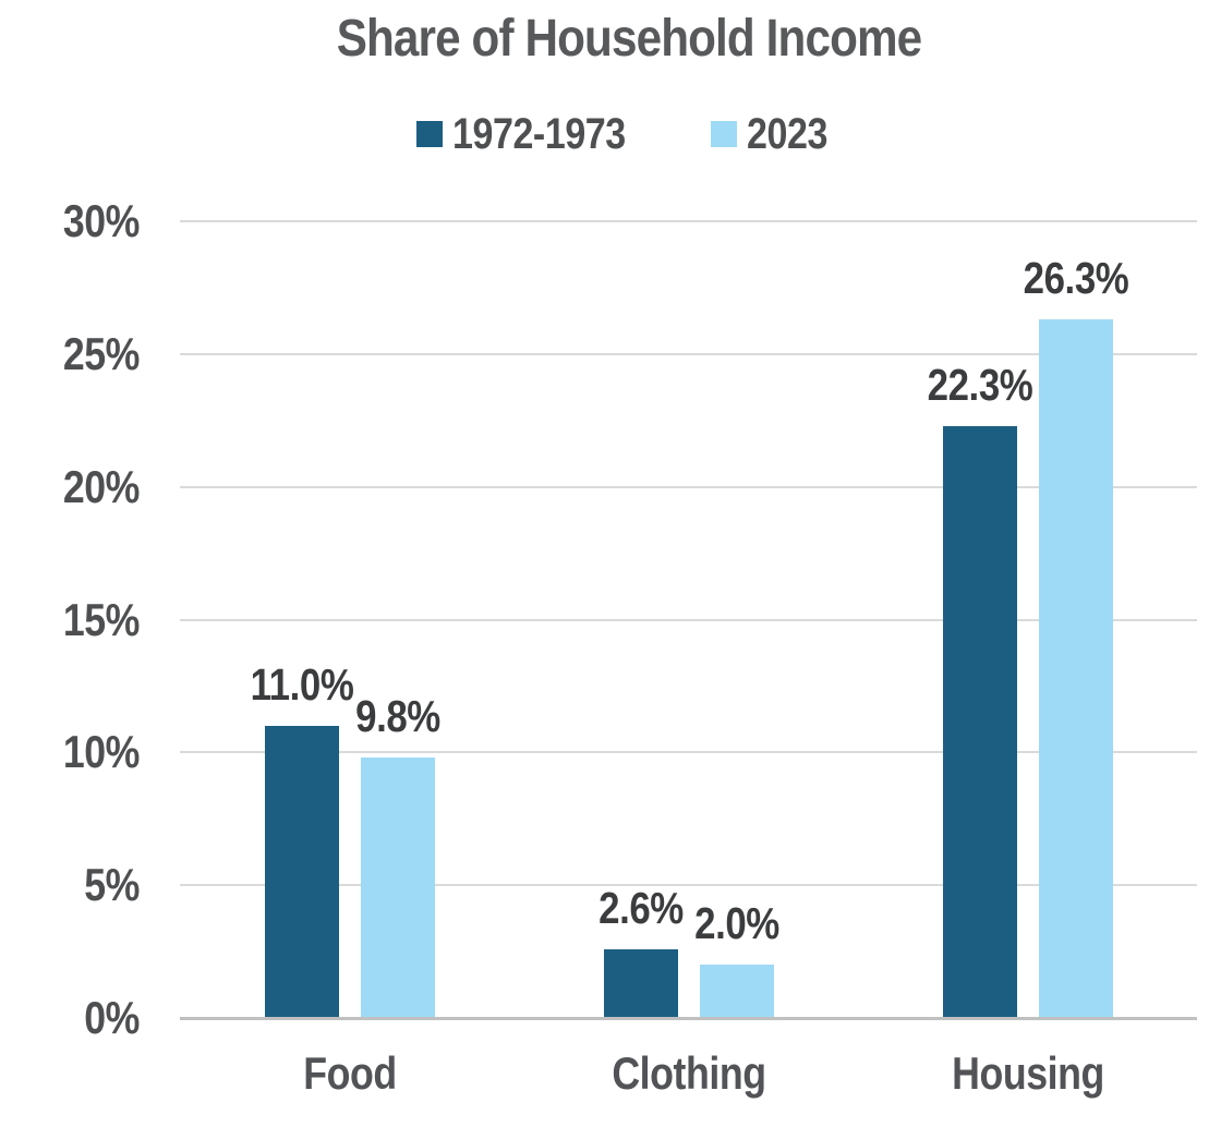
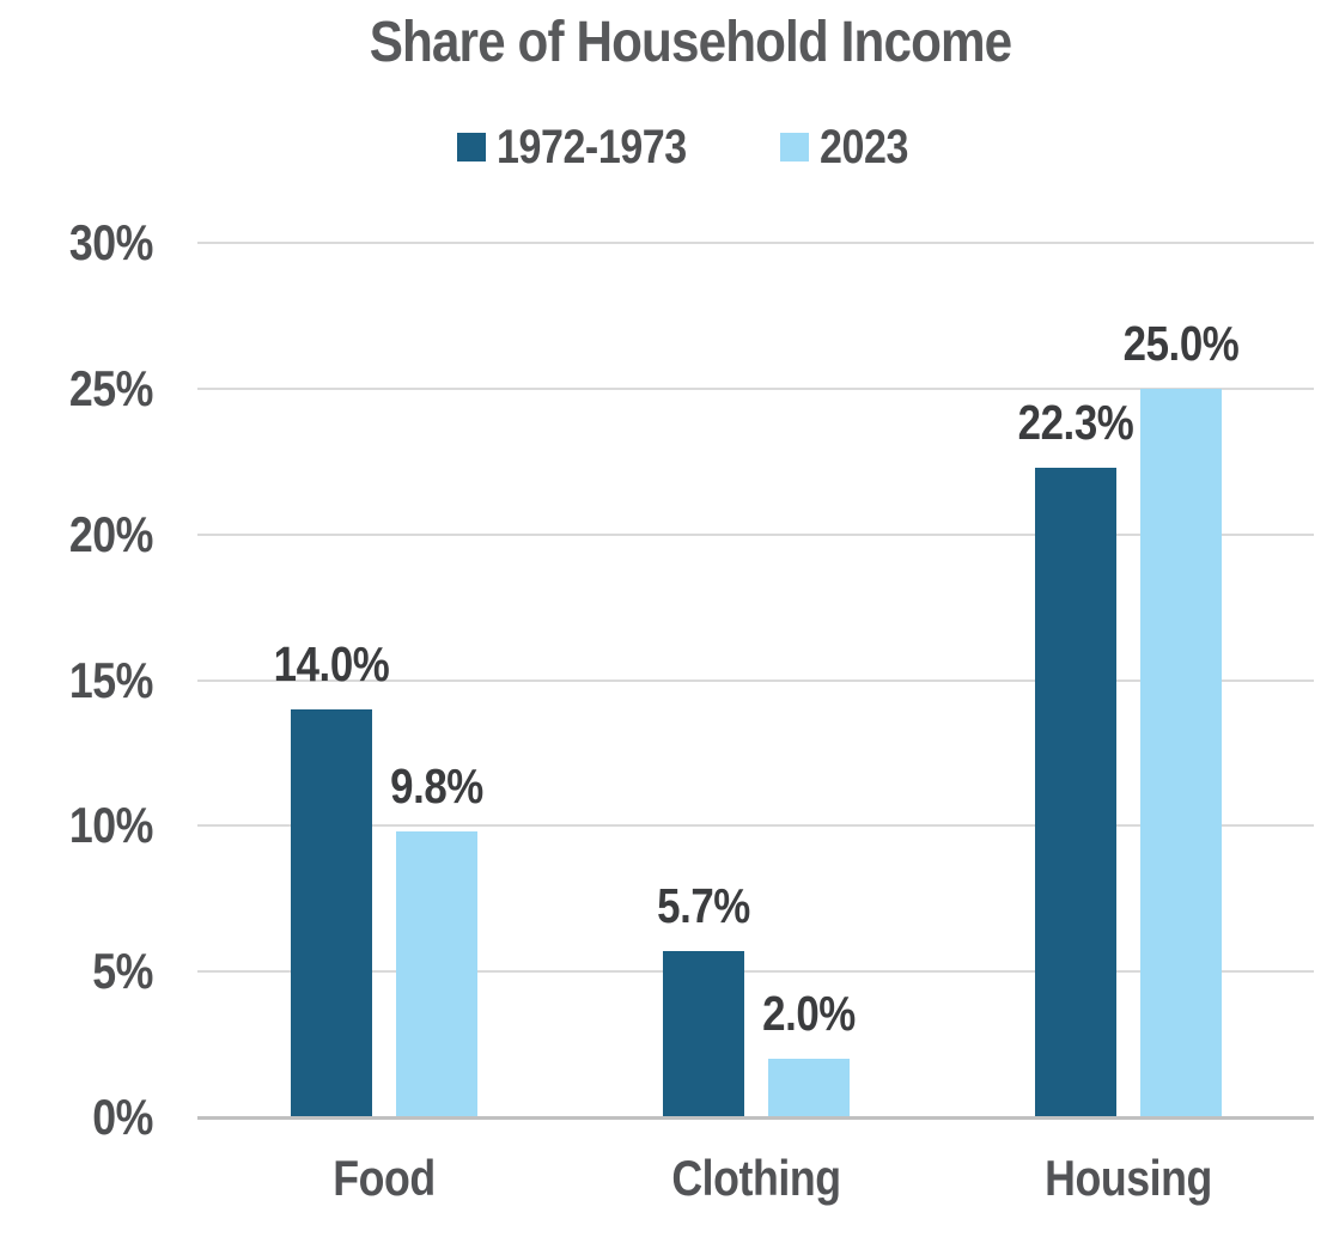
1972-1973/Food: 11.0% -> 14.0%
1972-1973/Clothing: 2.6% -> 5.7%
2023/Housing: 26.3% -> 25.0%
